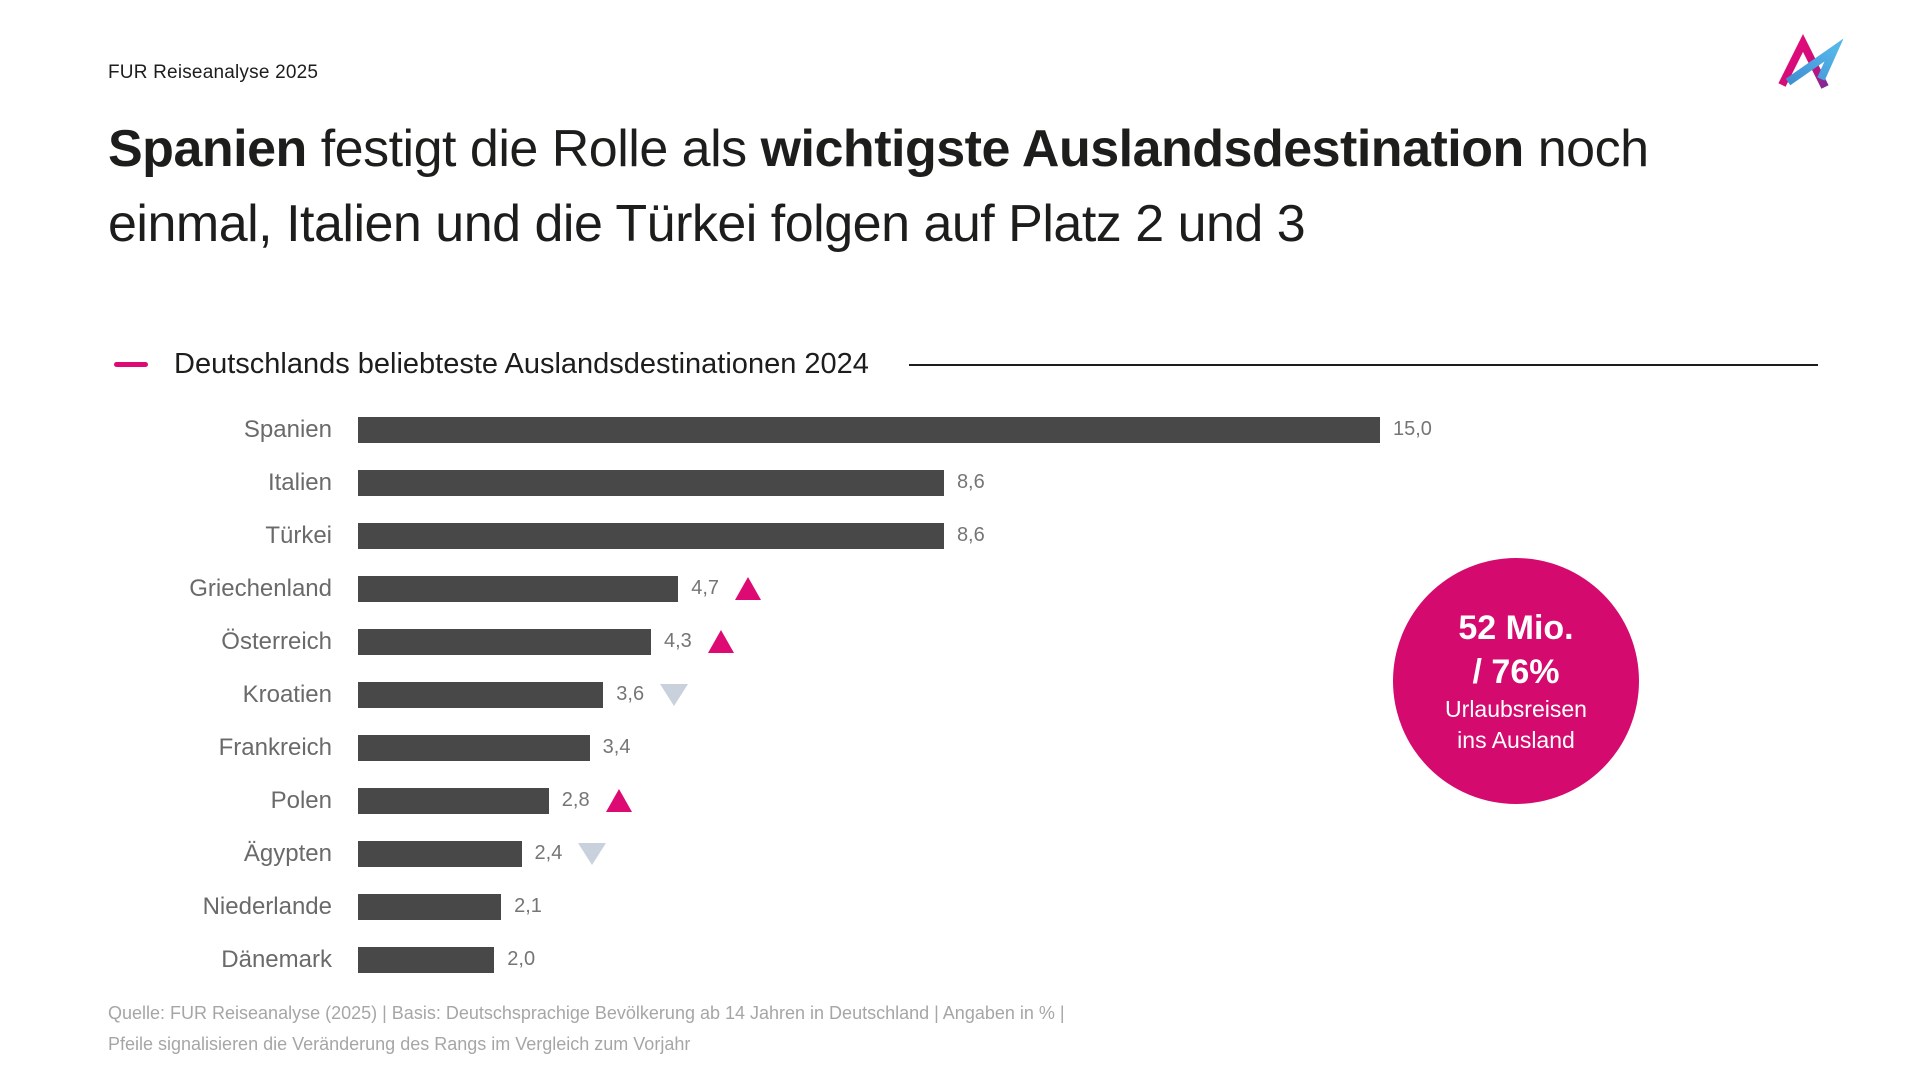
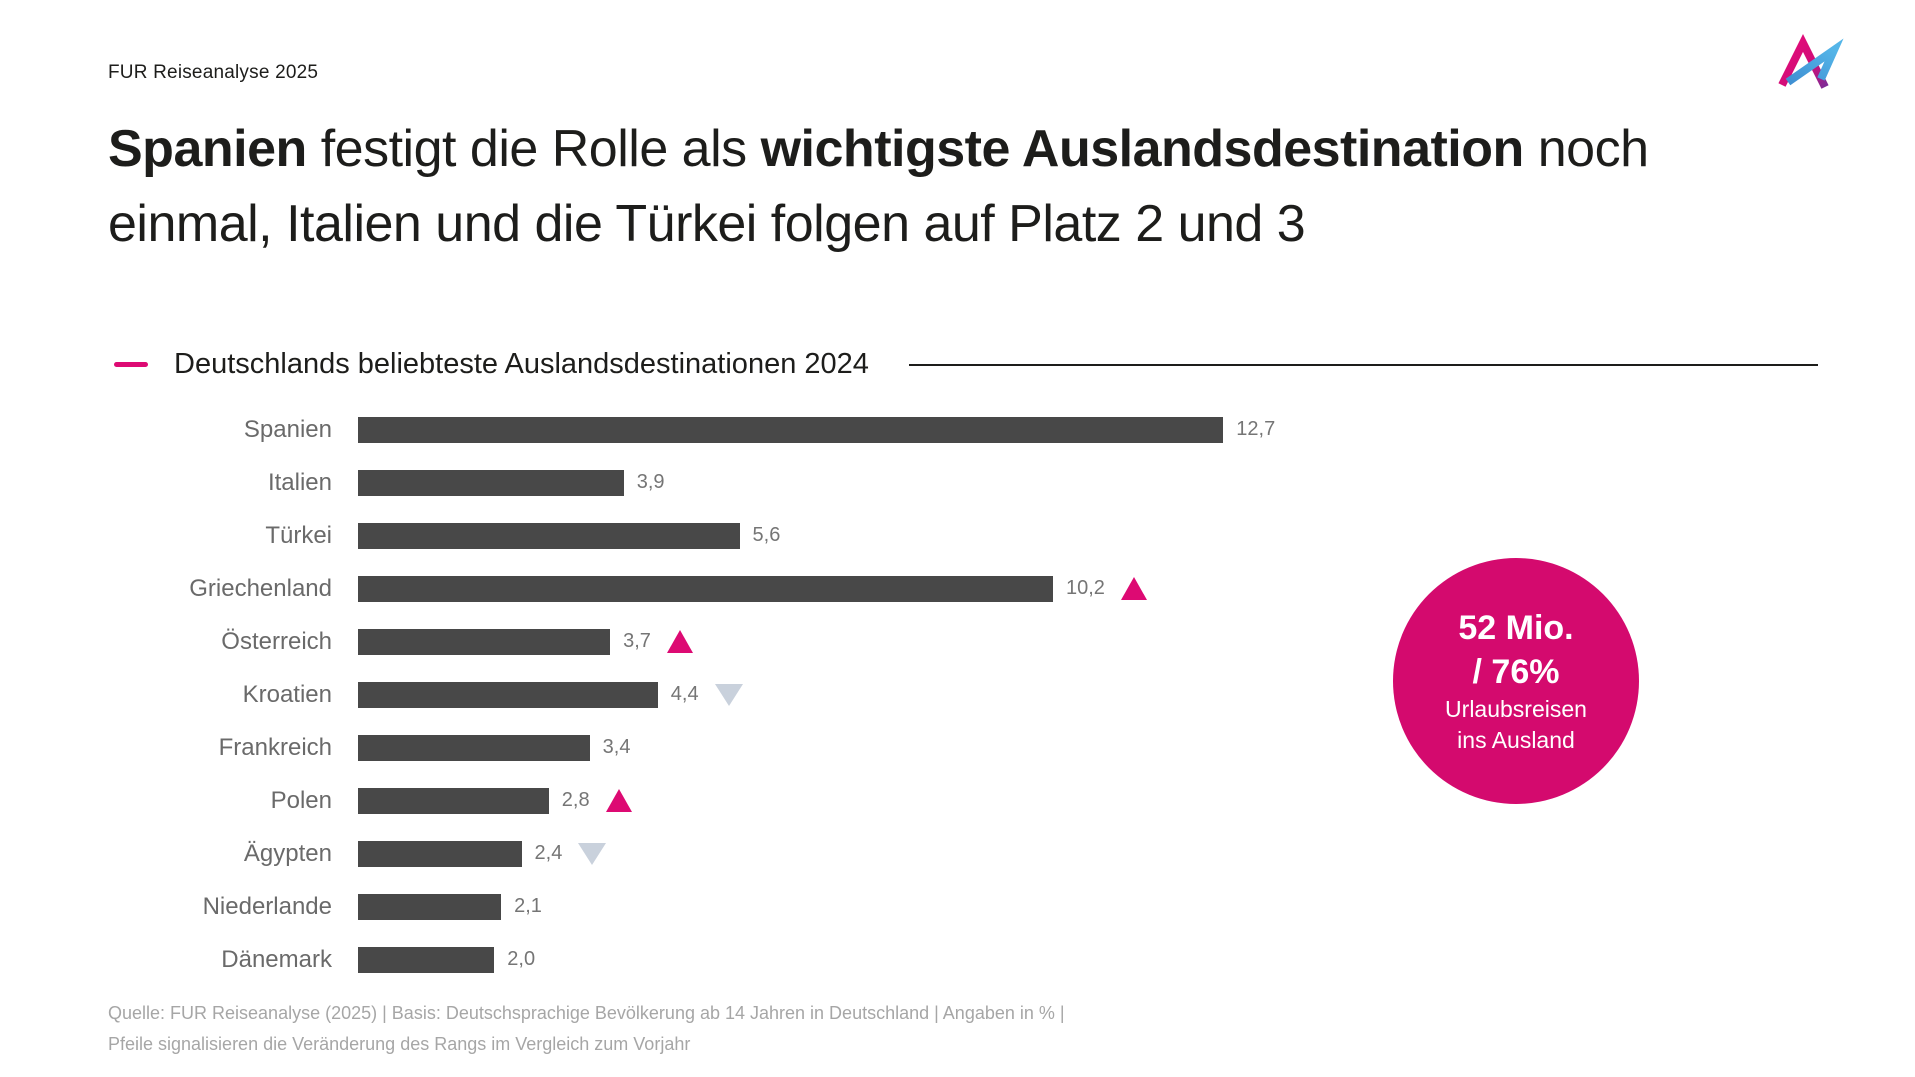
Spanien: 15,0 -> 12,7
Italien: 8,6 -> 3,9
Türkei: 8,6 -> 5,6
Griechenland: 4,7 -> 10,2
Österreich: 4,3 -> 3,7
Kroatien: 3,6 -> 4,4
